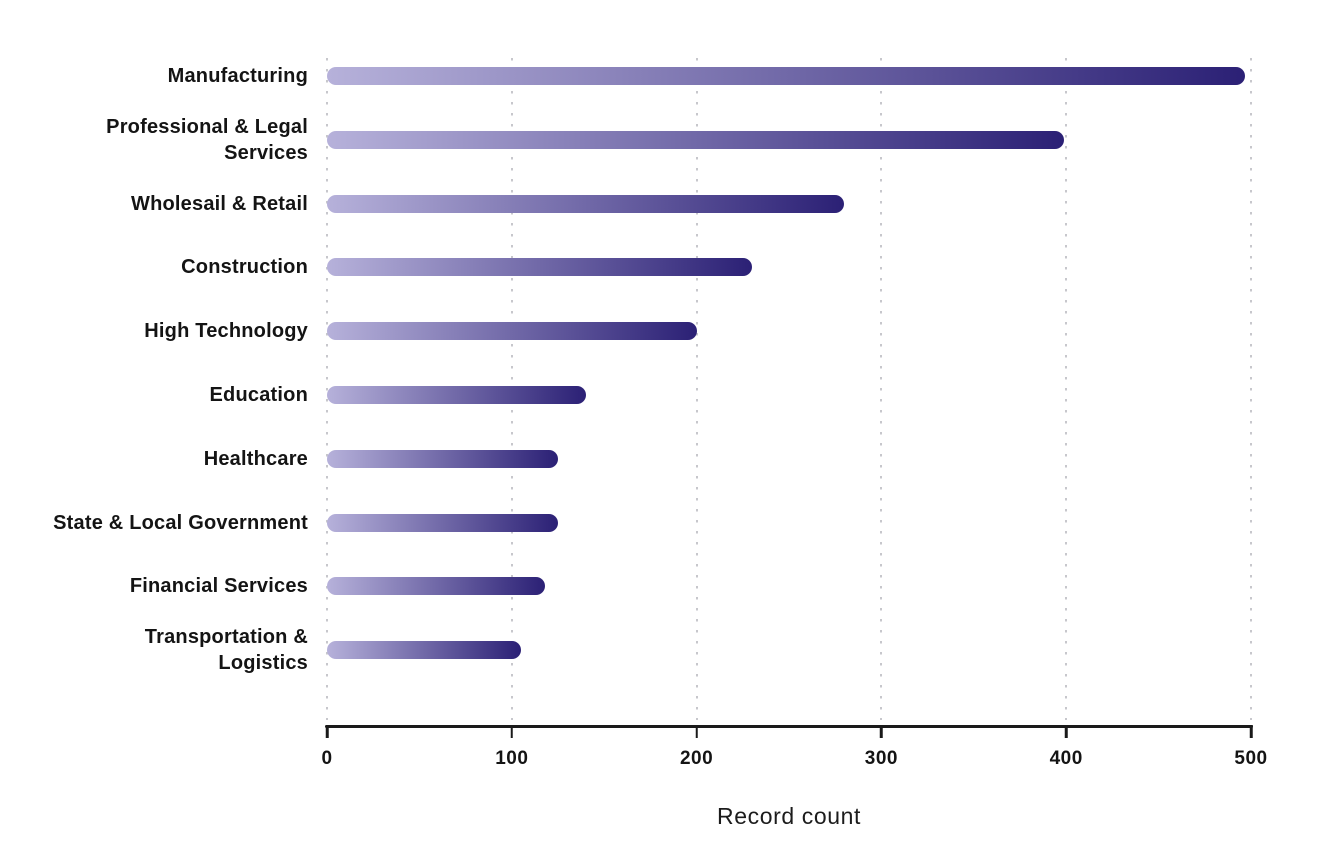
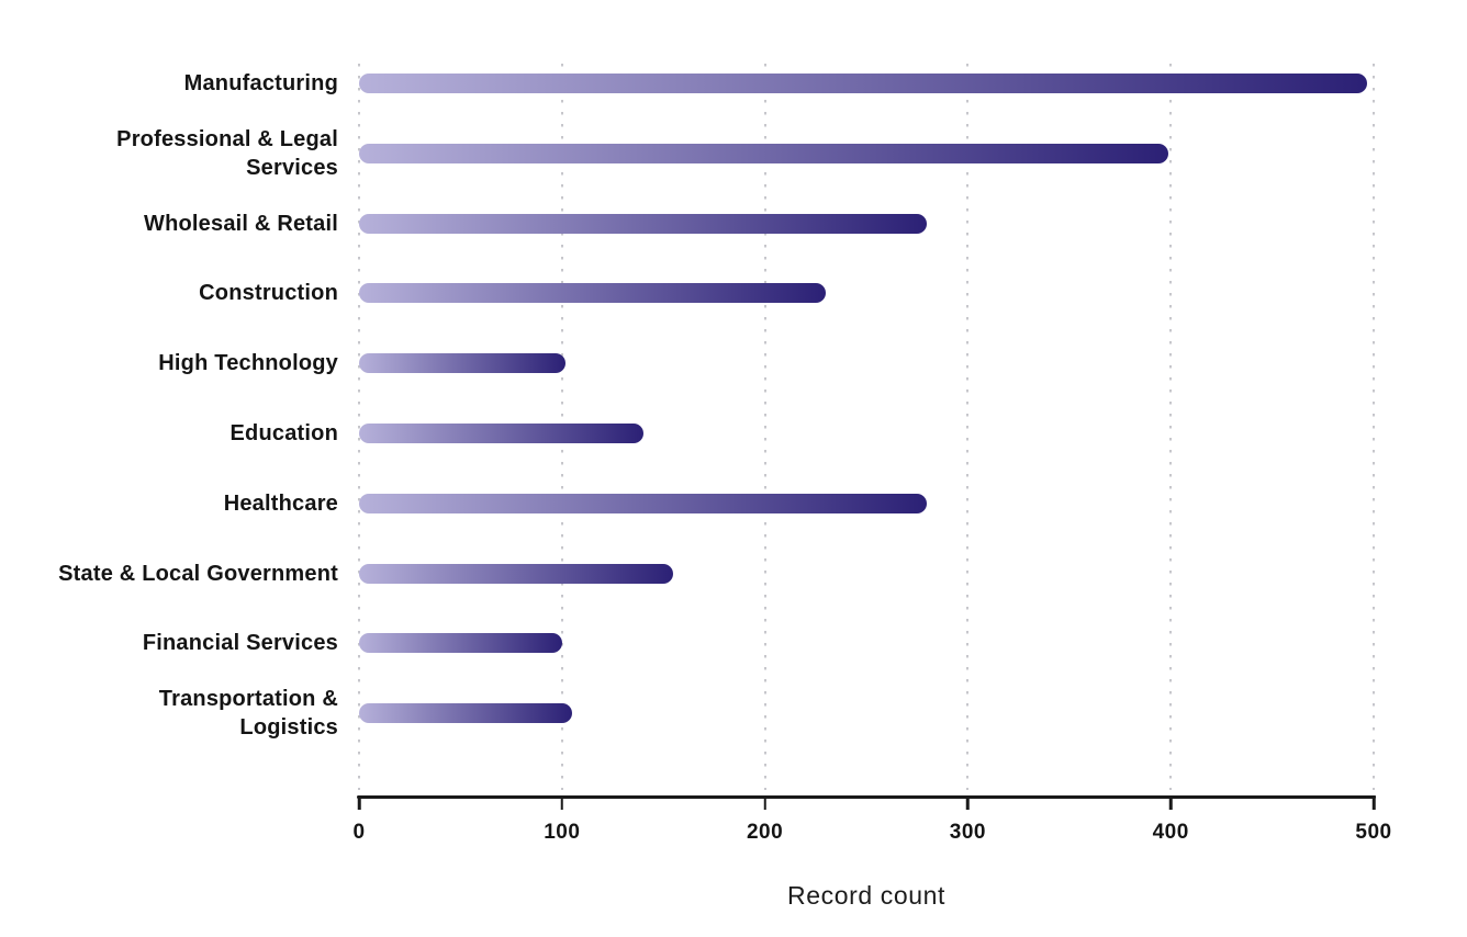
High Technology: 200 -> 102
Healthcare: 125 -> 280
State & Local Government: 125 -> 155
Financial Services: 118 -> 100
